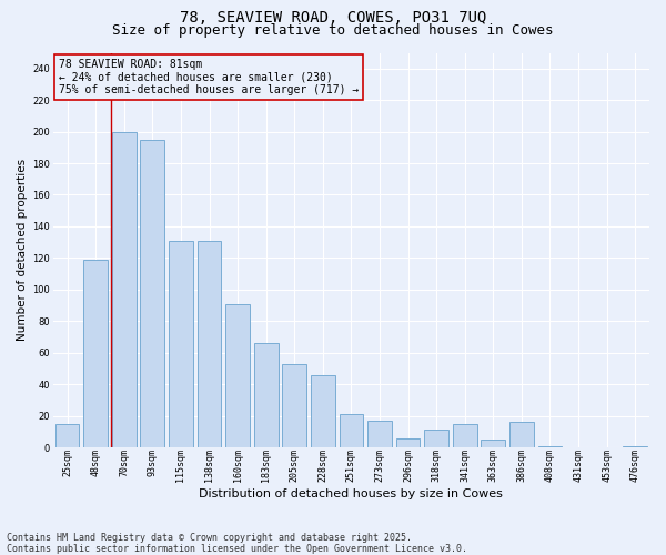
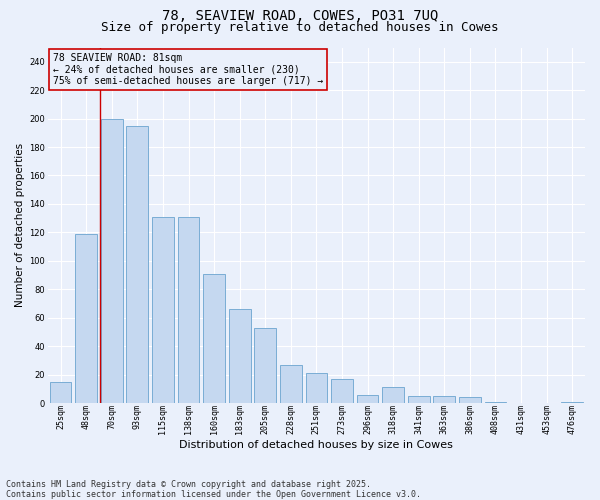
228sqm: 46 -> 27
341sqm: 15 -> 5
386sqm: 16 -> 4
